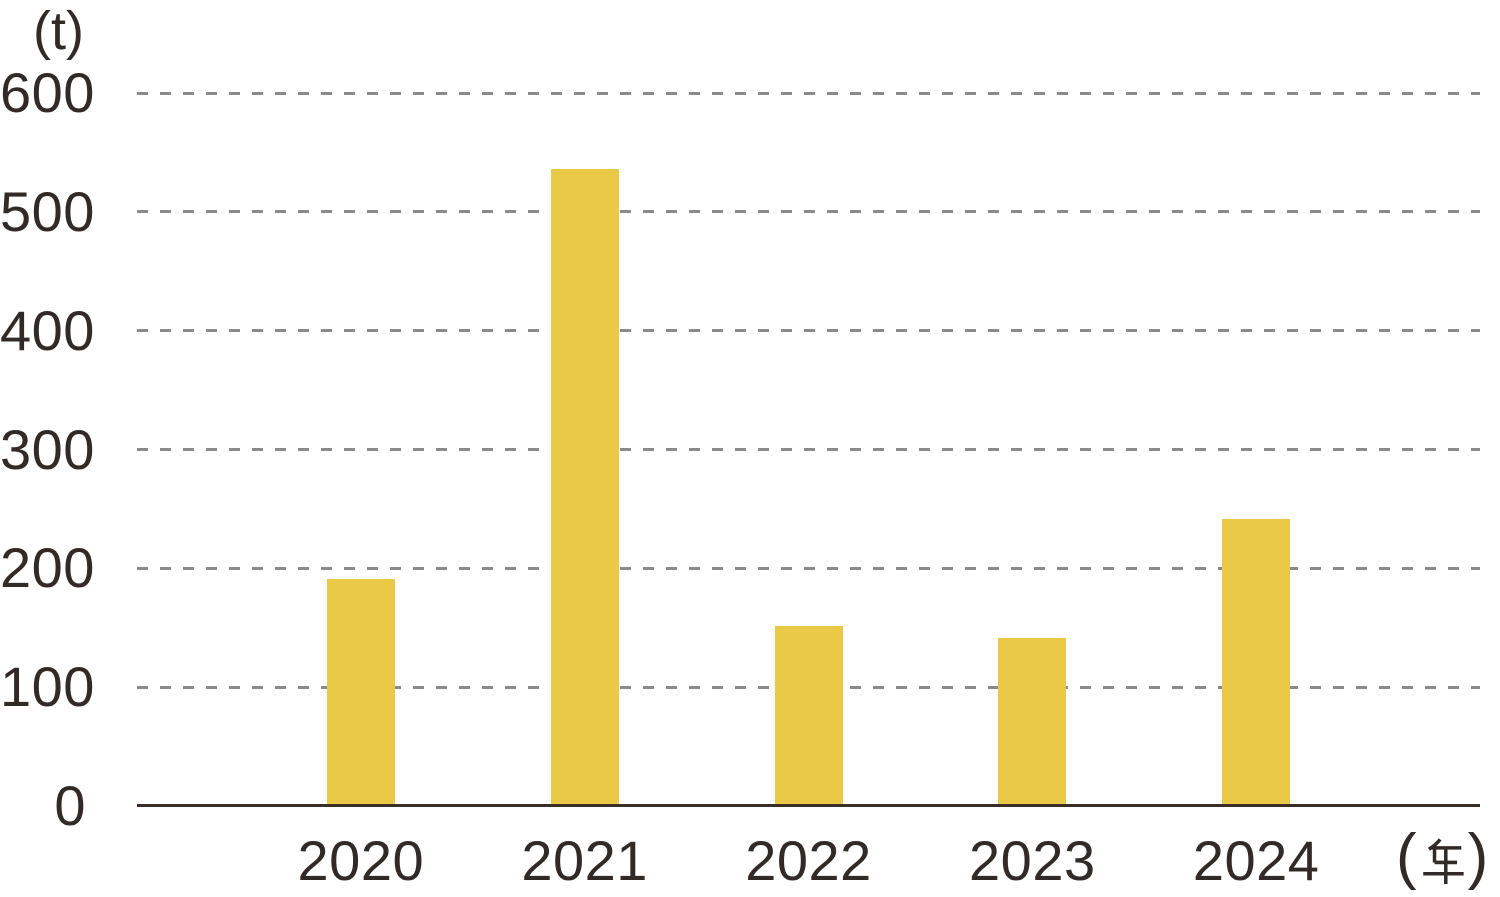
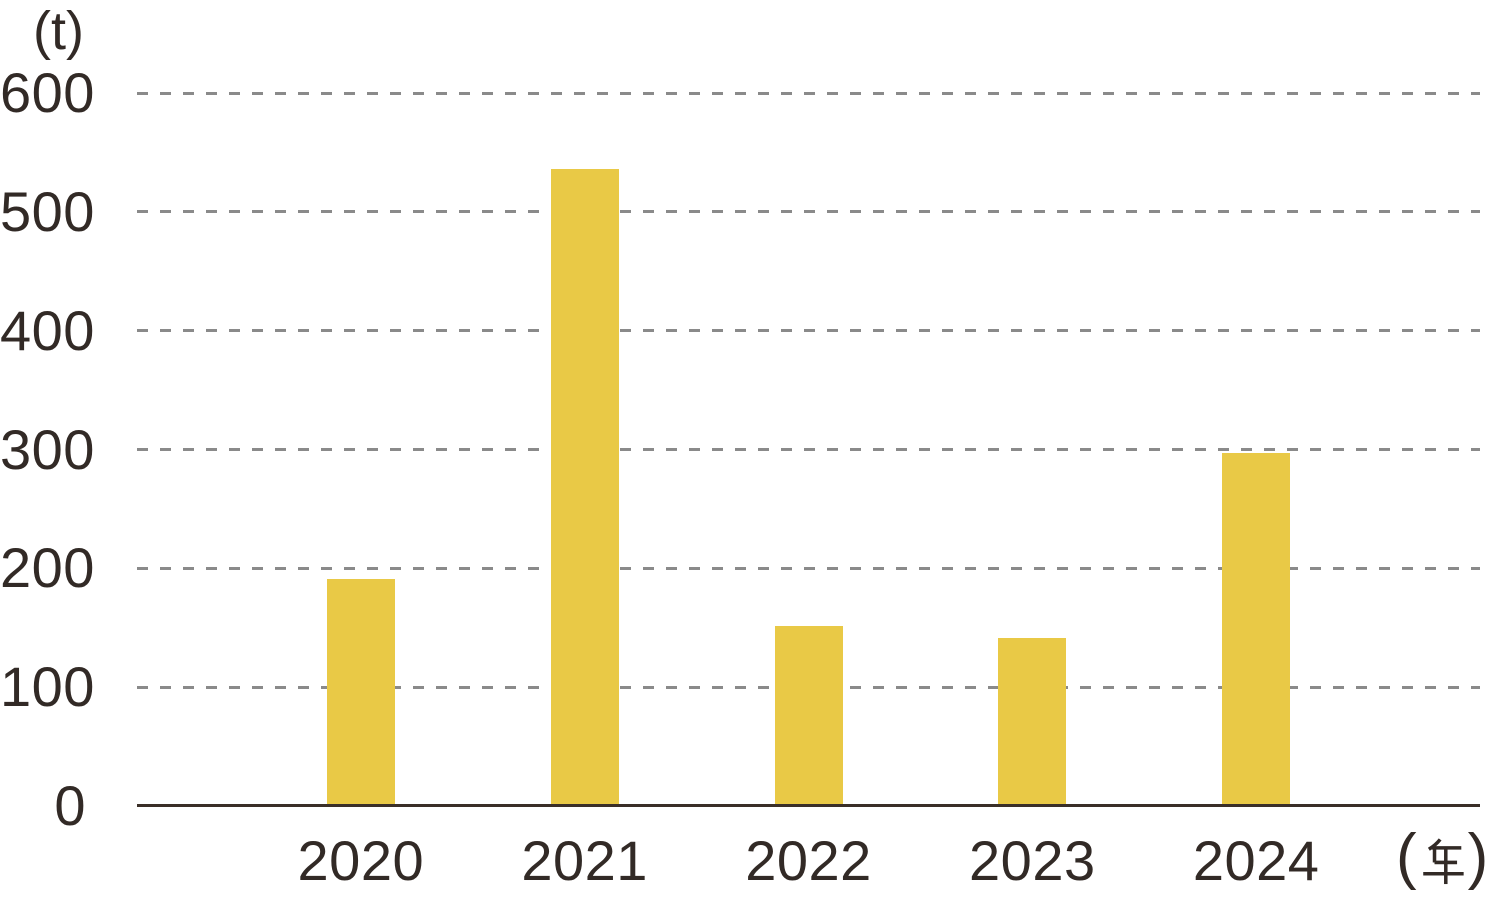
2024: 240 -> 296
